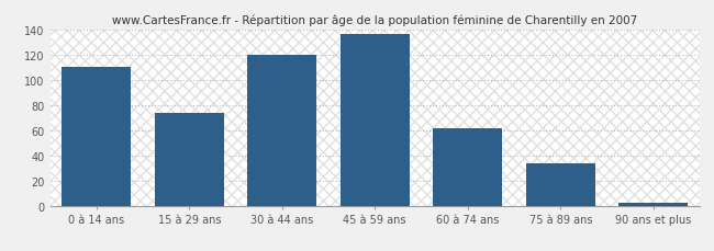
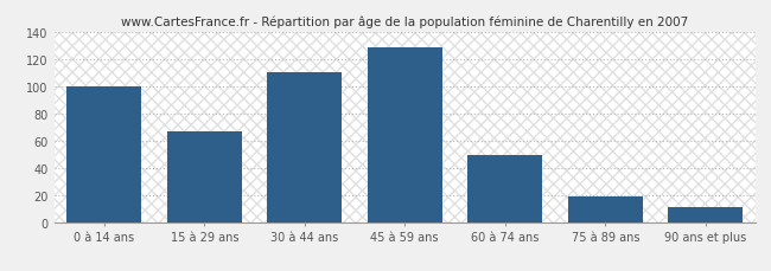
0 à 14 ans: 110 -> 100
15 à 29 ans: 74 -> 67
30 à 44 ans: 120 -> 110
45 à 59 ans: 136 -> 128
60 à 74 ans: 61 -> 49
75 à 89 ans: 34 -> 19
90 ans et plus: 2 -> 11
